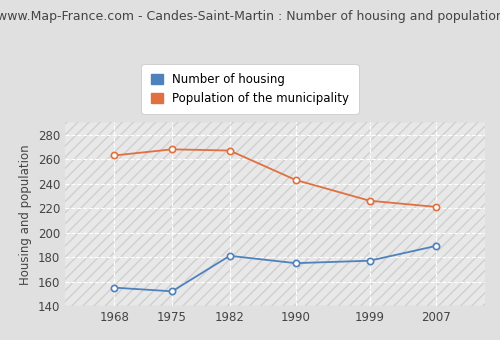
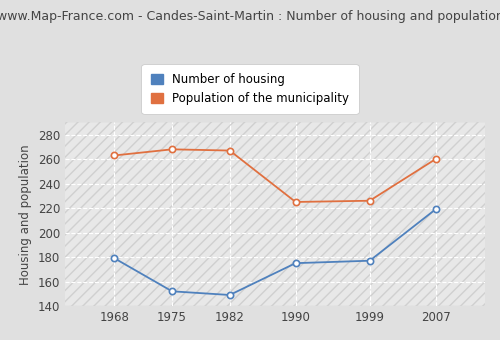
Number of housing/1968: 155 -> 179
Number of housing/1982: 181 -> 149
Population of the municipality/1990: 243 -> 225
Number of housing/2007: 189 -> 219
Population of the municipality/2007: 221 -> 260
